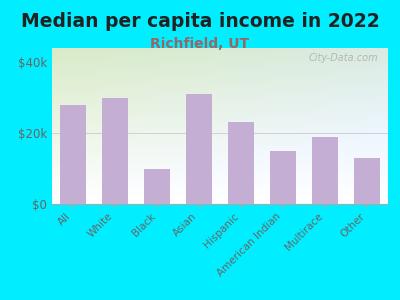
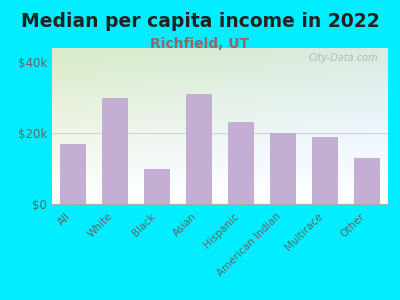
All: $28k -> $17k
American Indian: $15k -> $20k
